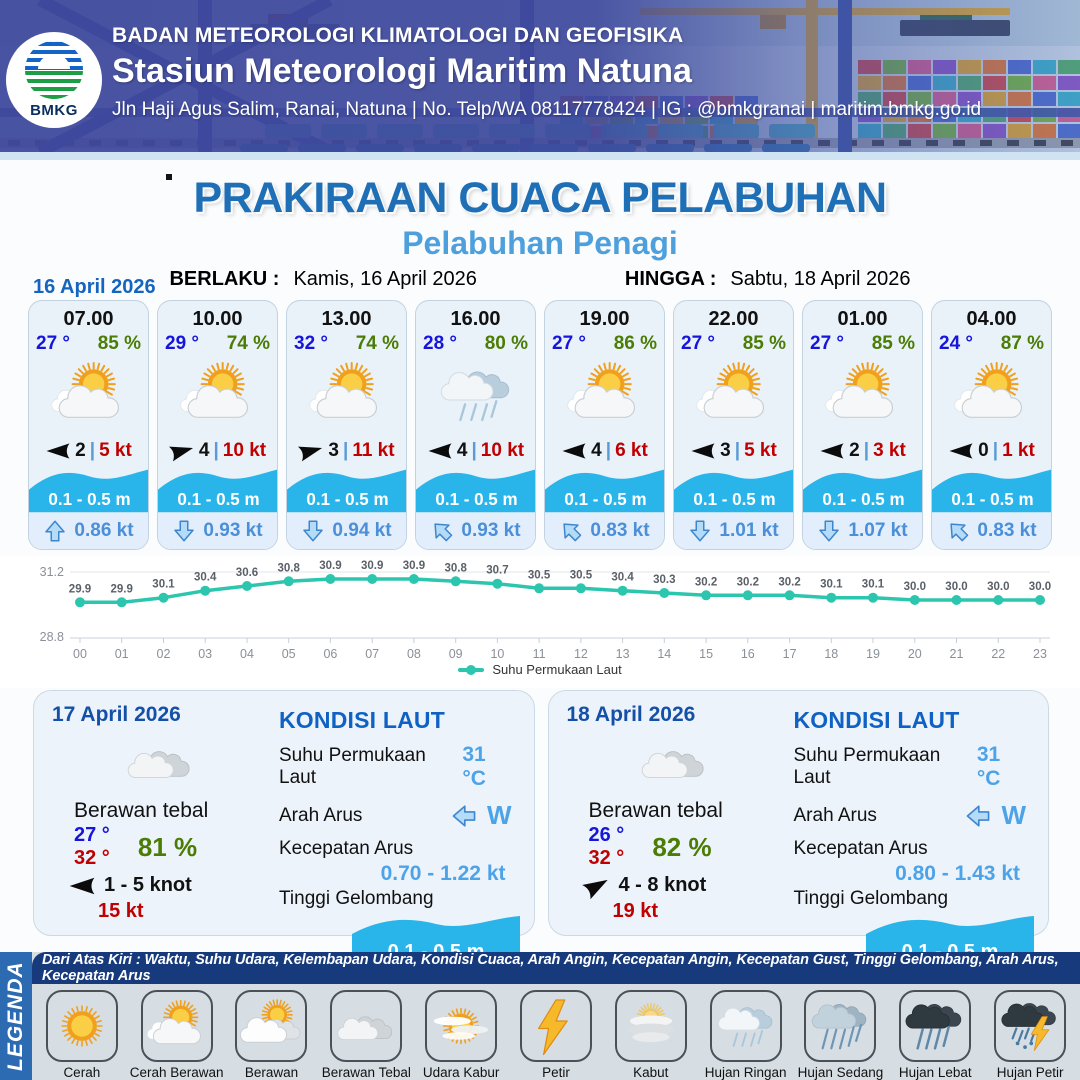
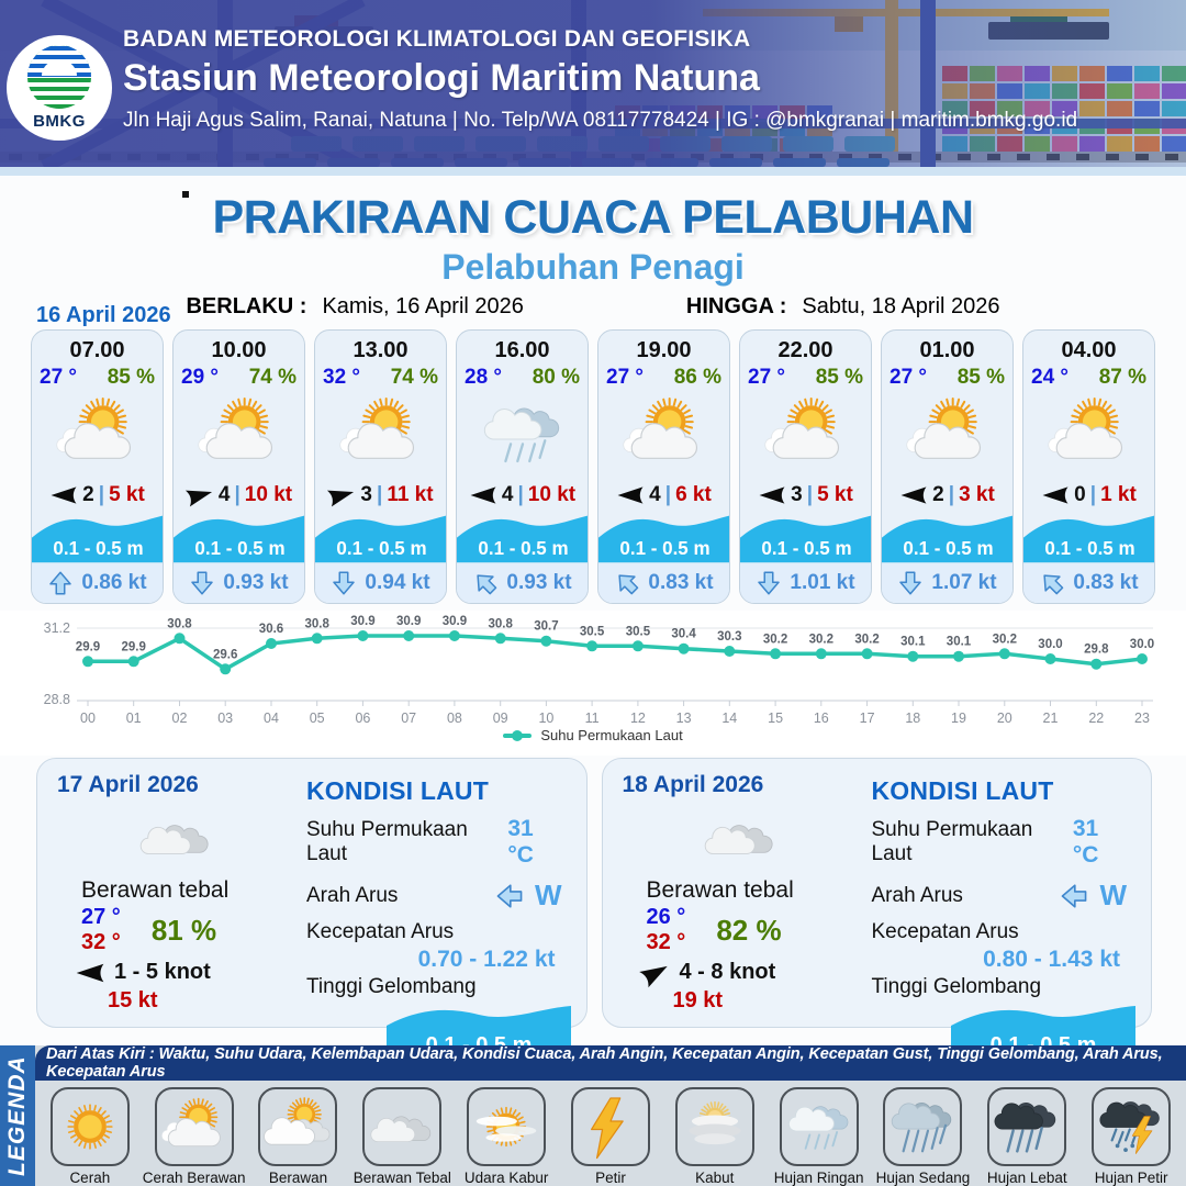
02: 30.1 -> 30.8
03: 30.4 -> 29.6
20: 30.0 -> 30.2
22: 30.0 -> 29.8
